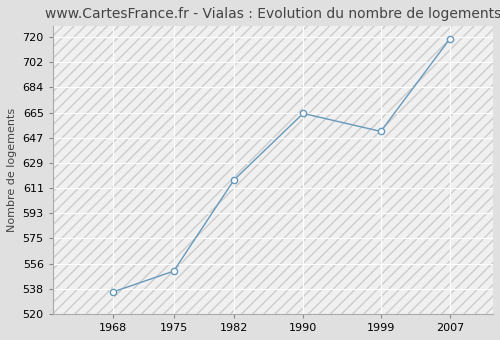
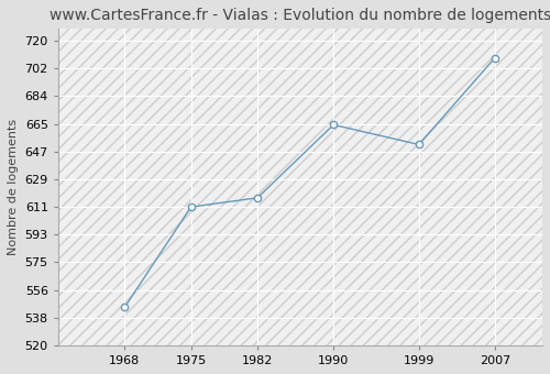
1968: 536 -> 545
1975: 551 -> 611
2007: 719 -> 709
